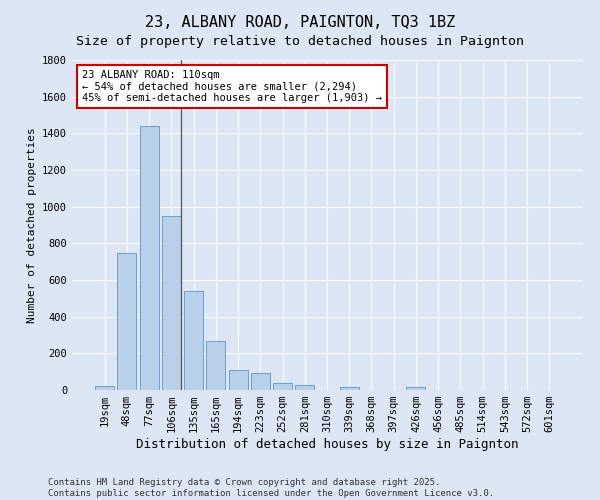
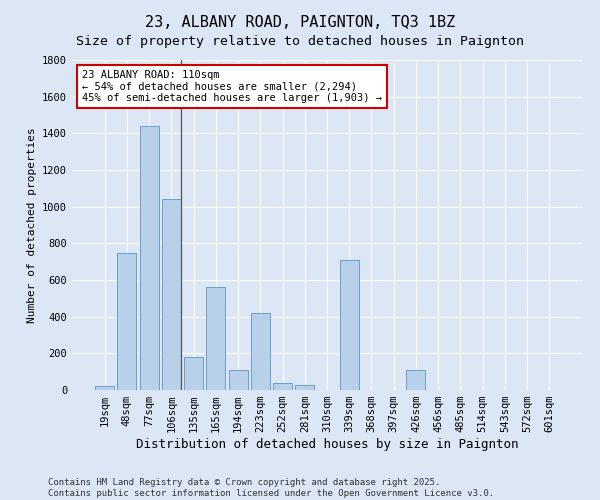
106sqm: 950 -> 1040
135sqm: 540 -> 180
165sqm: 260 -> 560
223sqm: 100 -> 420
339sqm: 20 -> 710
426sqm: 20 -> 110
